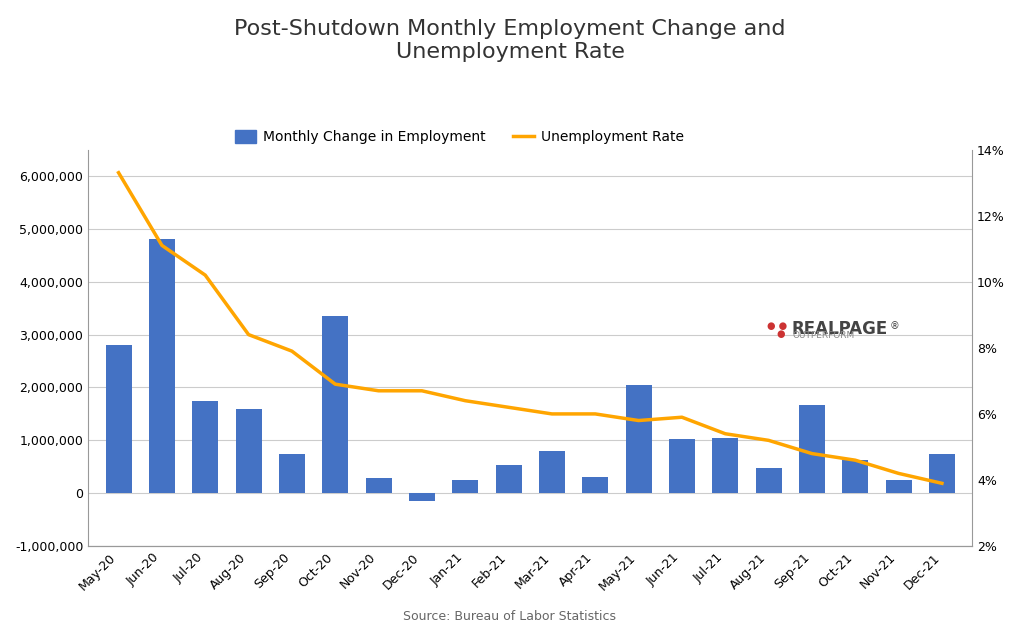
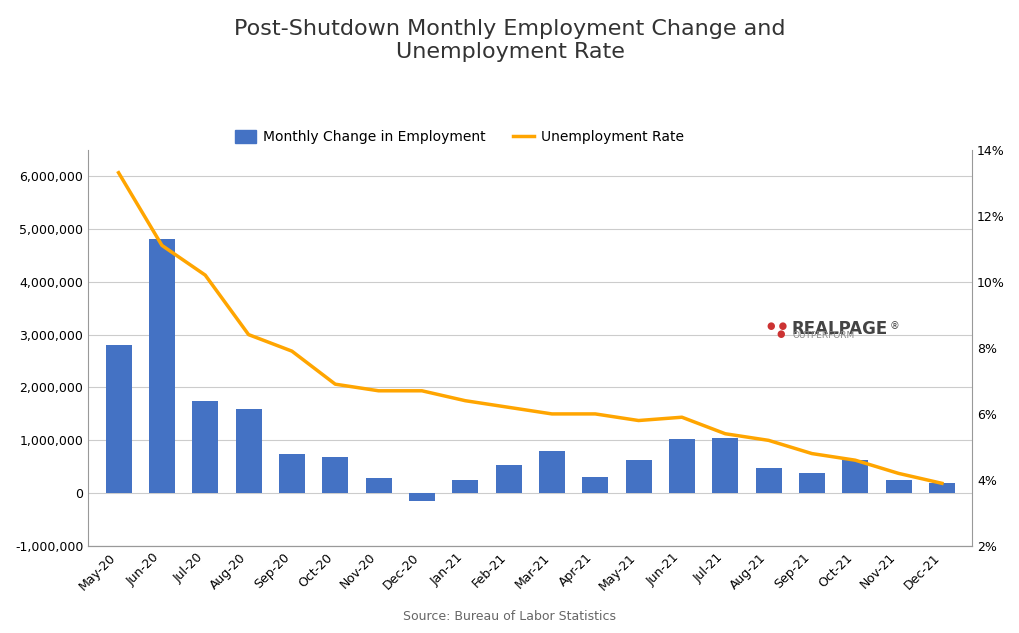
Monthly Change in Employment/Oct-20: 3,360,000 -> 680,000
Monthly Change in Employment/May-21: 2,040,000 -> 620,000
Monthly Change in Employment/Sep-21: 1,660,000 -> 380,000
Monthly Change in Employment/Dec-21: 740,000 -> 200,000
